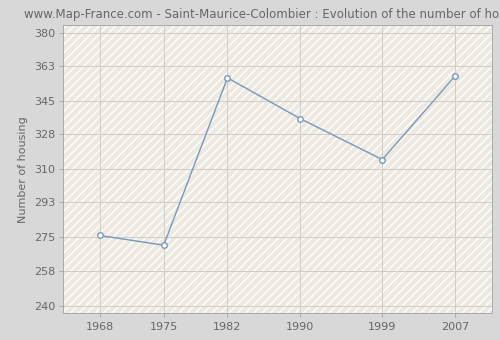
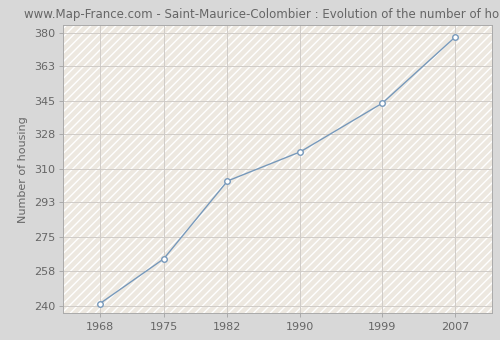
1968: 276 -> 241
1975: 271 -> 264
1982: 357 -> 304
1990: 336 -> 319
1999: 315 -> 344
2007: 358 -> 378
